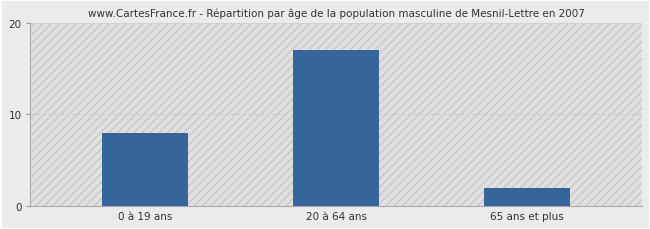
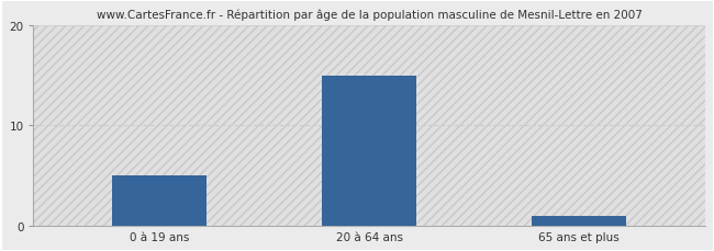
0 à 19 ans: 8 -> 5
20 à 64 ans: 17 -> 15
65 ans et plus: 2 -> 1
